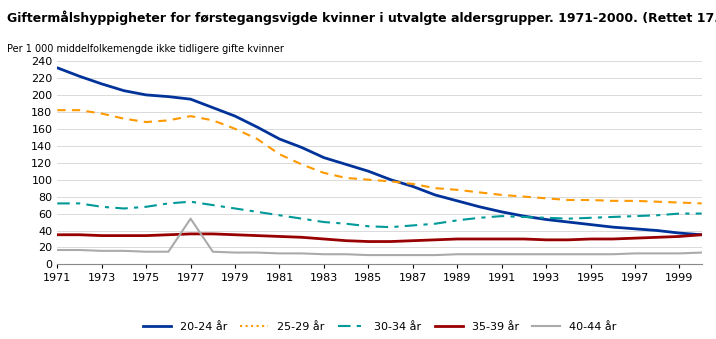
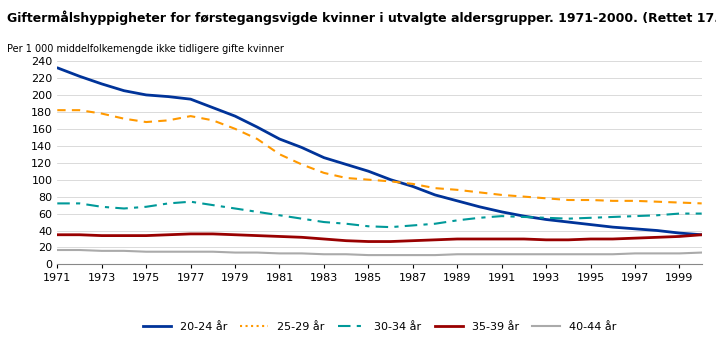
40-44 år/1977: 54 -> 15
